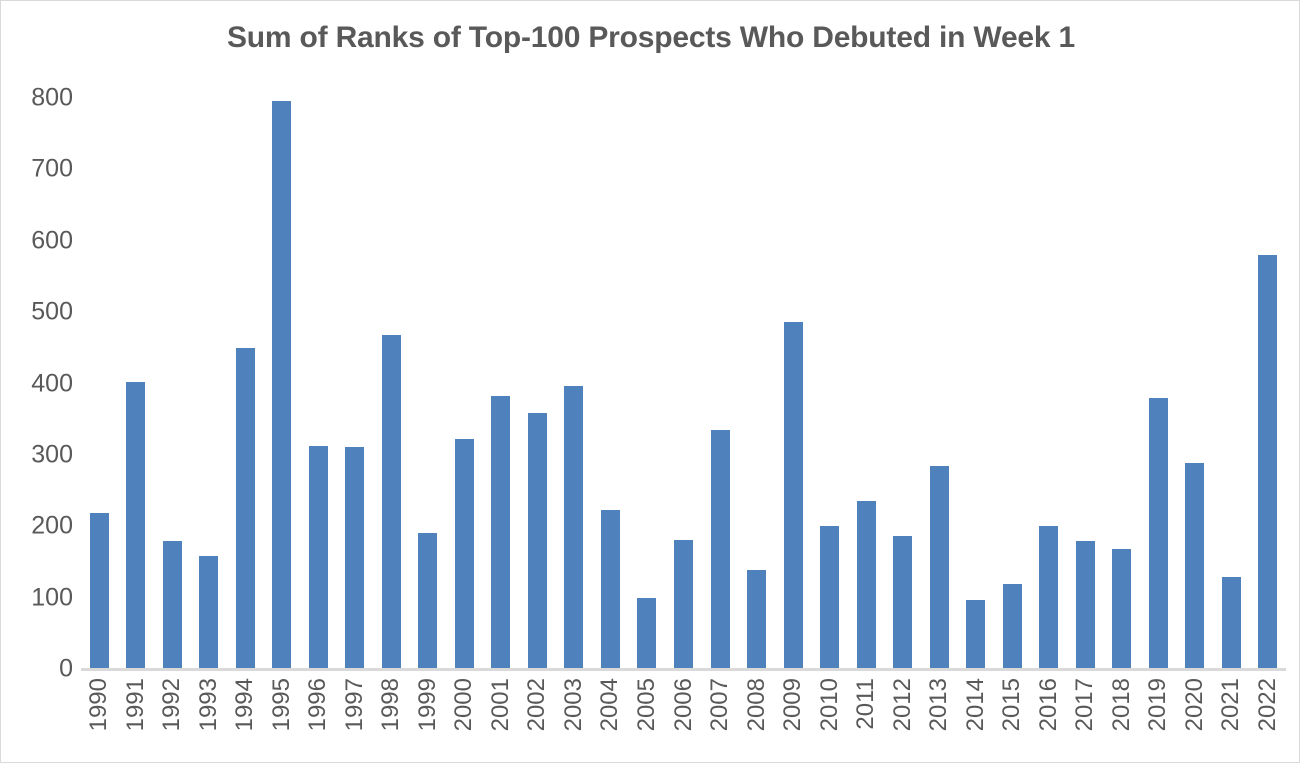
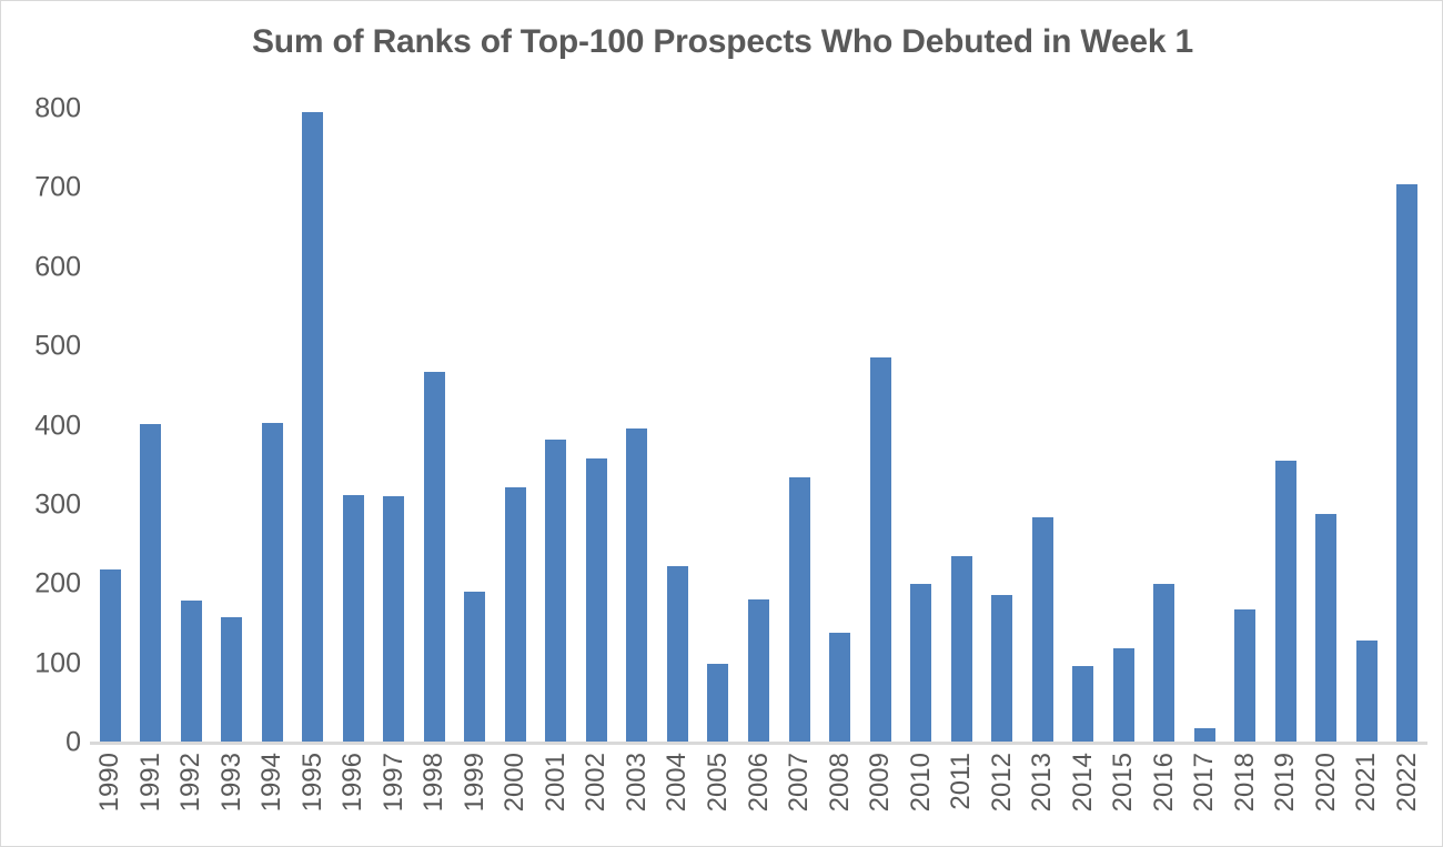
1994: 450 -> 400
2017: 180 -> 20
2019: 380 -> 360
2022: 580 -> 700
